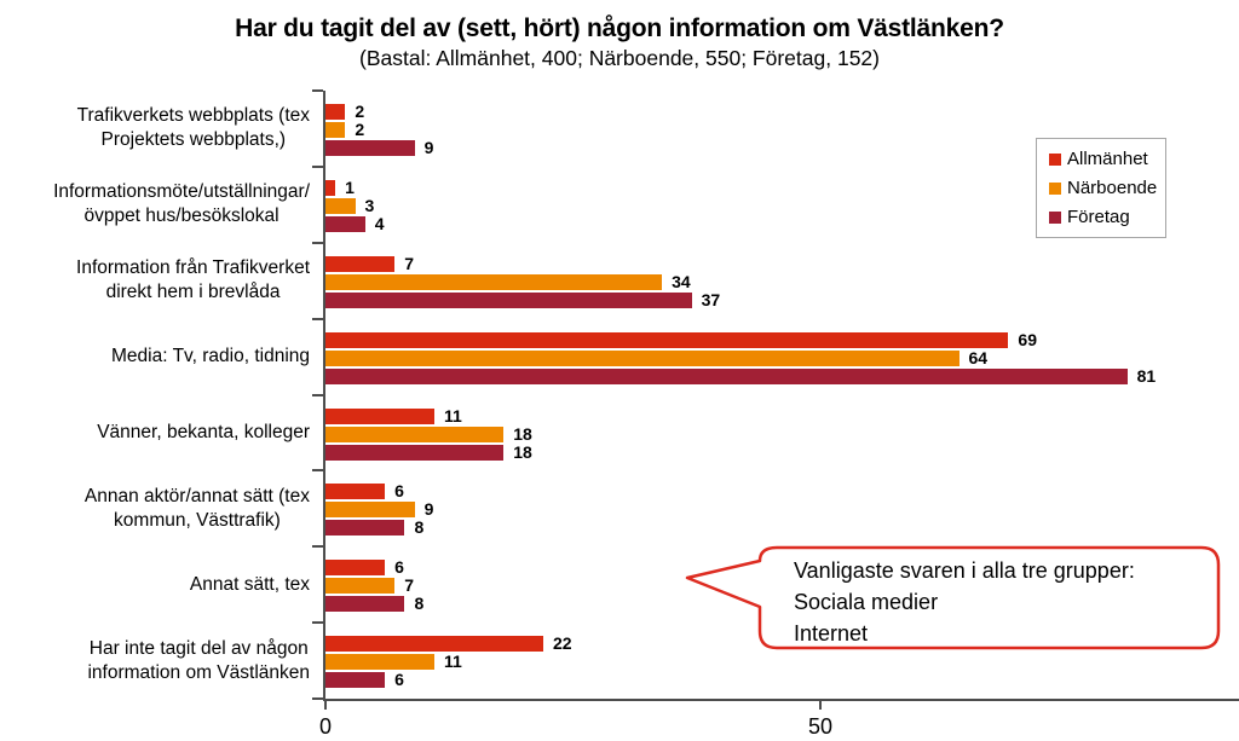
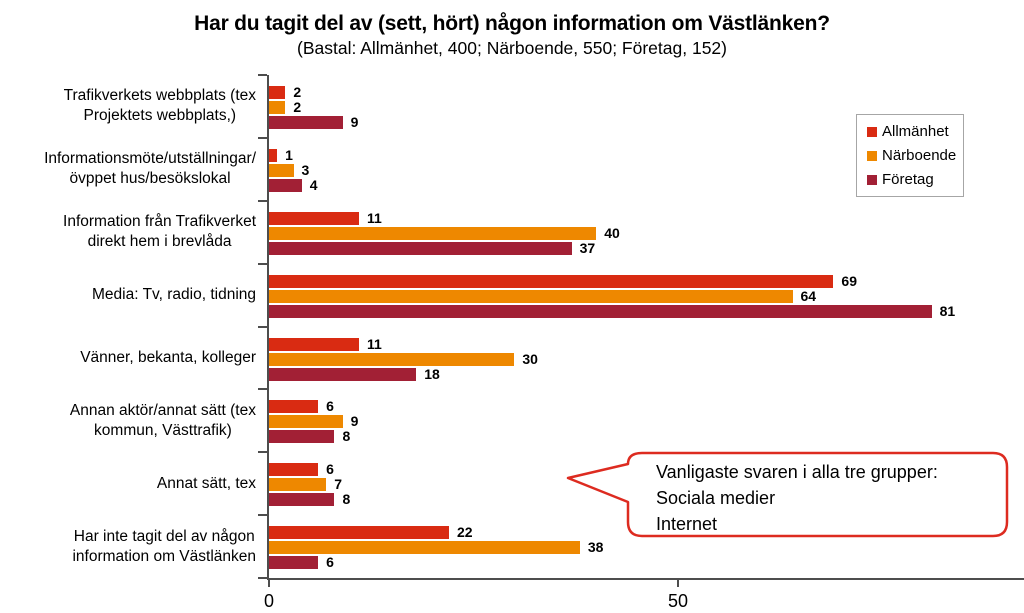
Allmänhet/Information från Trafikverket direkt hem i brevlåda: 7 -> 11
Närboende/Information från Trafikverket direkt hem i brevlåda: 34 -> 40
Närboende/Vänner, bekanta, kolleger: 18 -> 30
Närboende/Har inte tagit del av någon information om Västlänken: 11 -> 38
